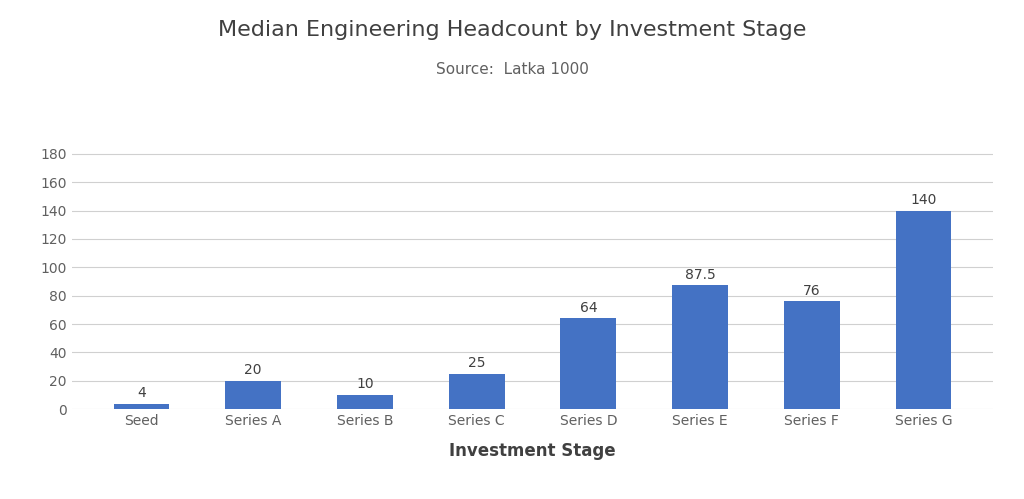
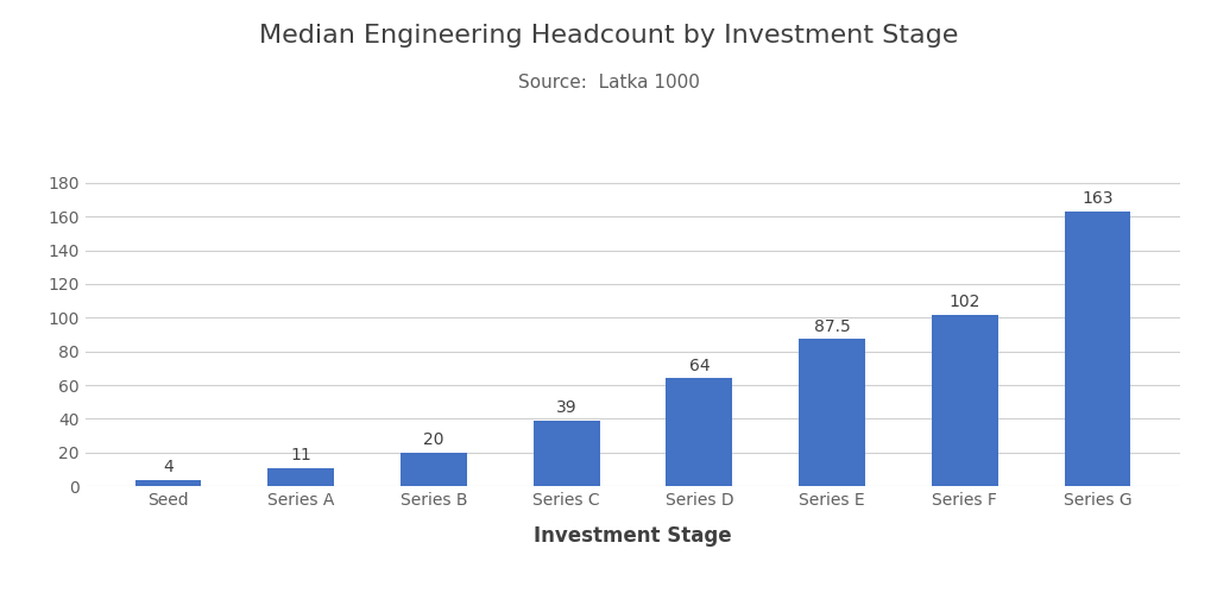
Series A: 20 -> 11
Series B: 10 -> 20
Series C: 25 -> 39
Series F: 76 -> 102
Series G: 140 -> 163
